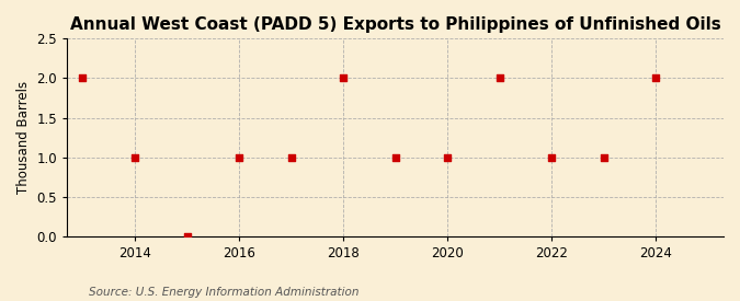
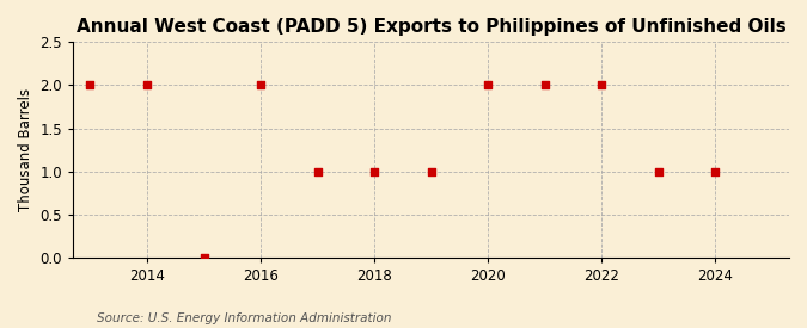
2014: 1 -> 2
2016: 1 -> 2
2018: 2 -> 1
2020: 1 -> 2
2022: 1 -> 2
2024: 2 -> 1
